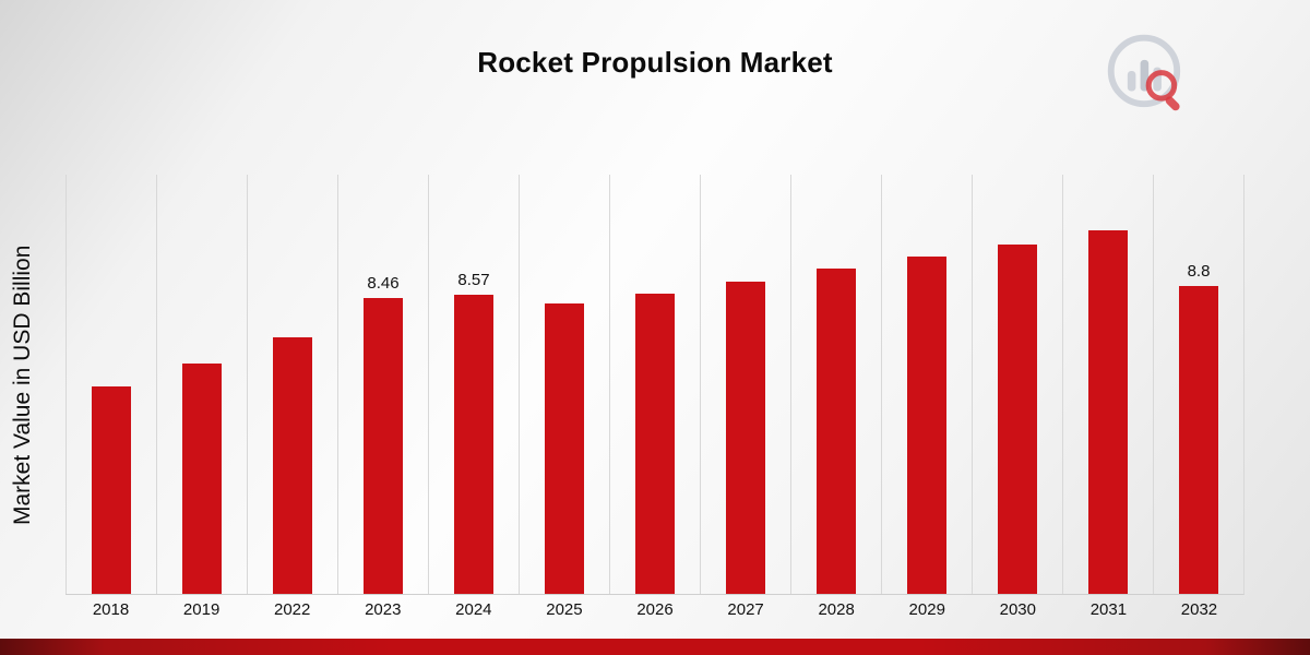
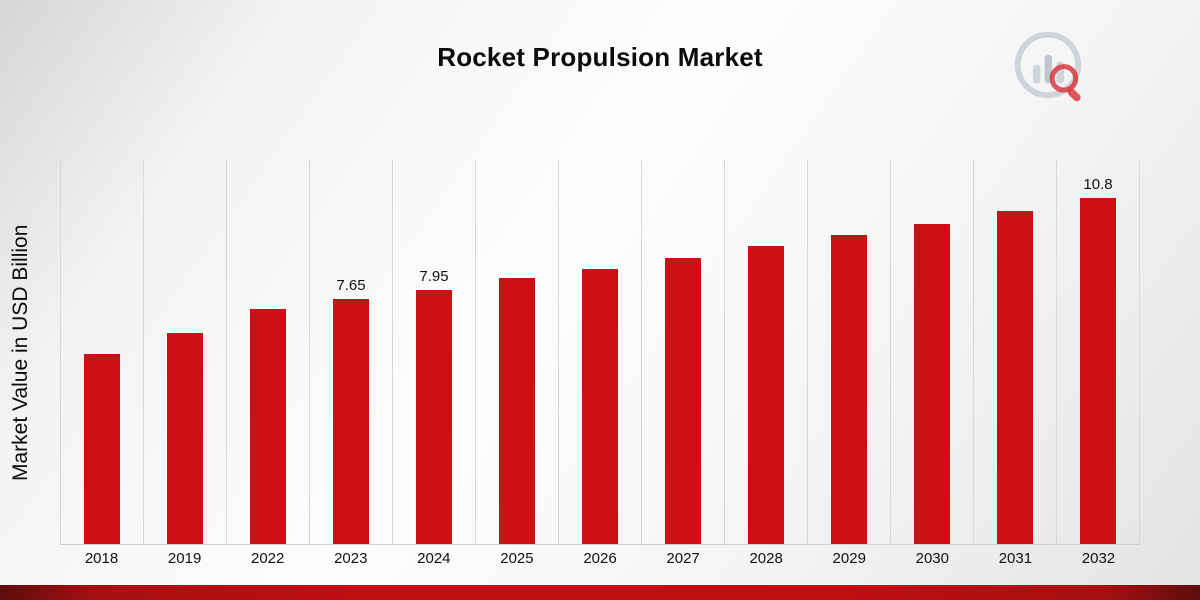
2023: 8.46 -> 7.65
2024: 8.57 -> 7.95
2032: 8.8 -> 10.8
